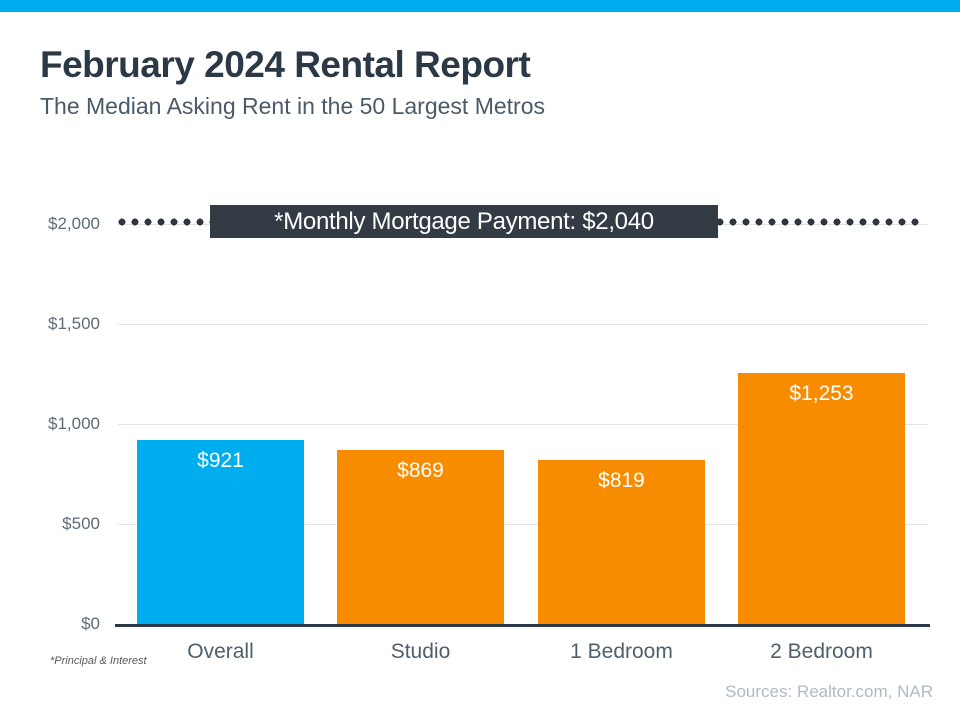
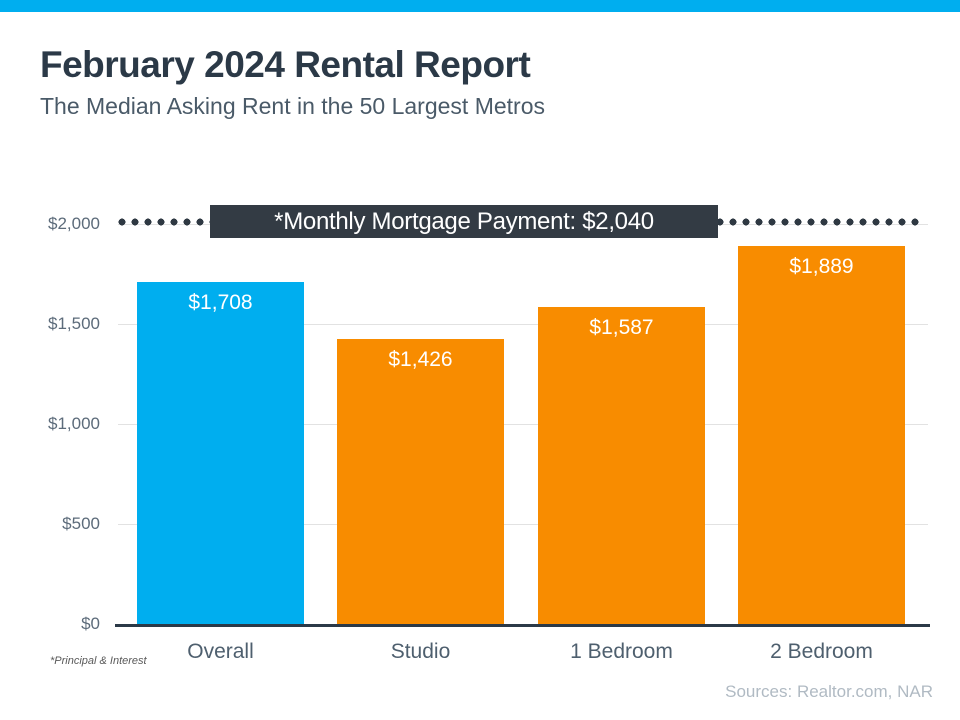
Overall: $921 -> $1,708
Studio: $869 -> $1,426
1 Bedroom: $819 -> $1,587
2 Bedroom: $1,253 -> $1,889
